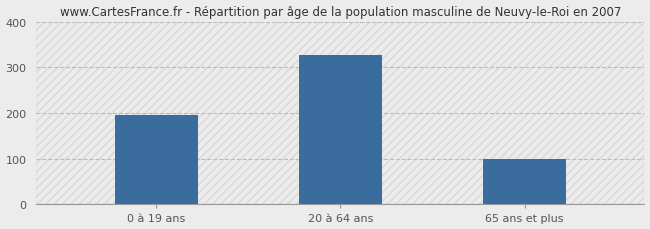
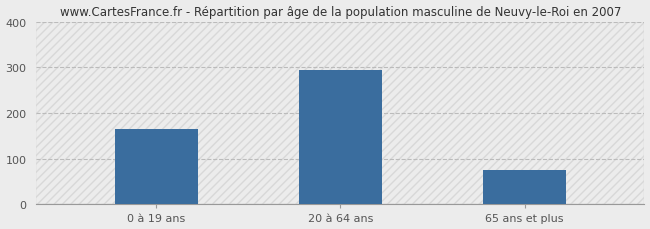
0 à 19 ans: 196 -> 165
20 à 64 ans: 327 -> 295
65 ans et plus: 99 -> 75
